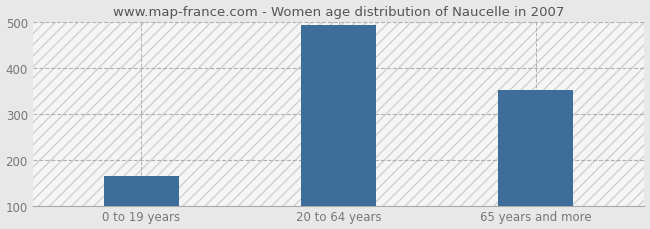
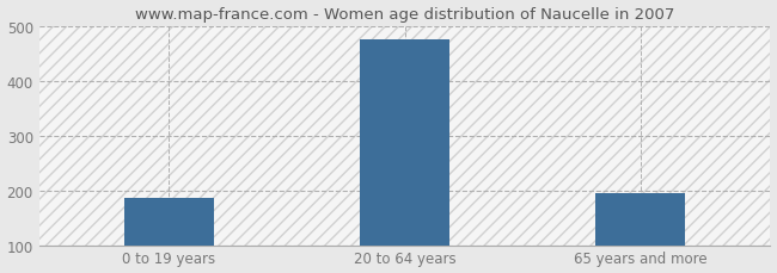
0 to 19 years: 165 -> 185
20 to 64 years: 492 -> 475
65 years and more: 352 -> 195
